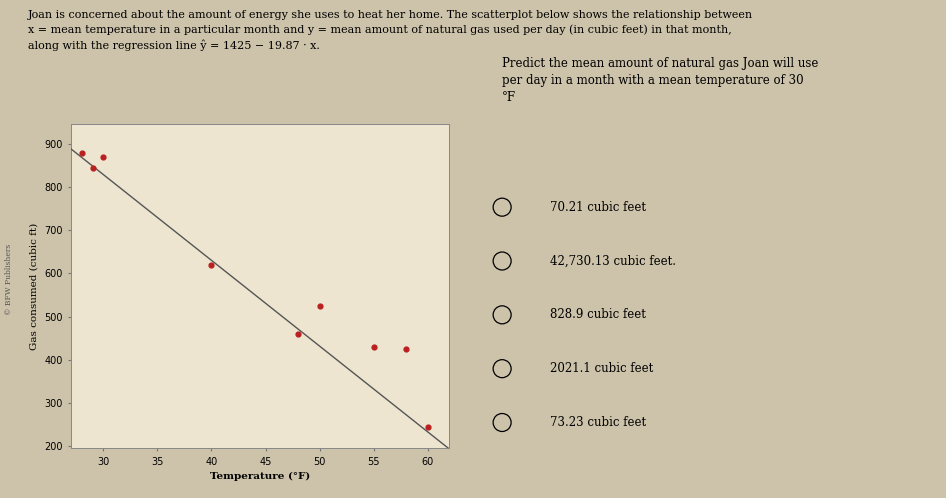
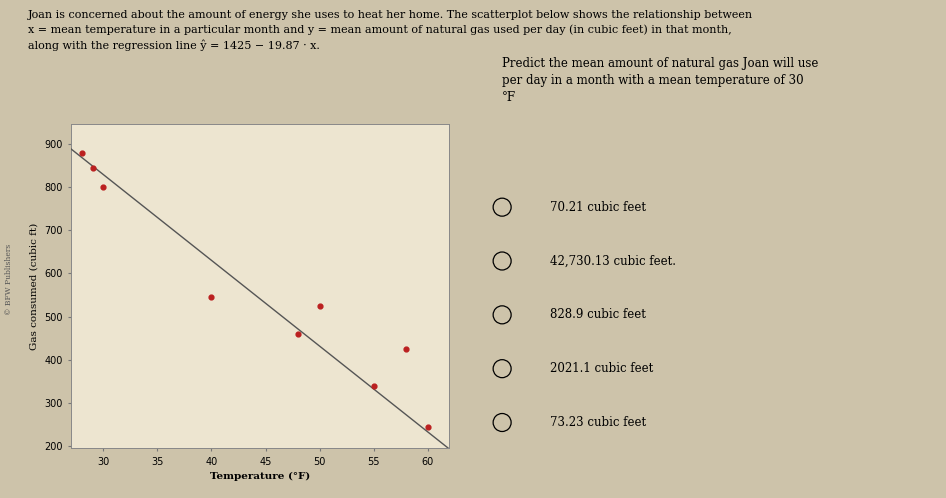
30: 870 -> 800
40: 620 -> 545
55: 430 -> 340
